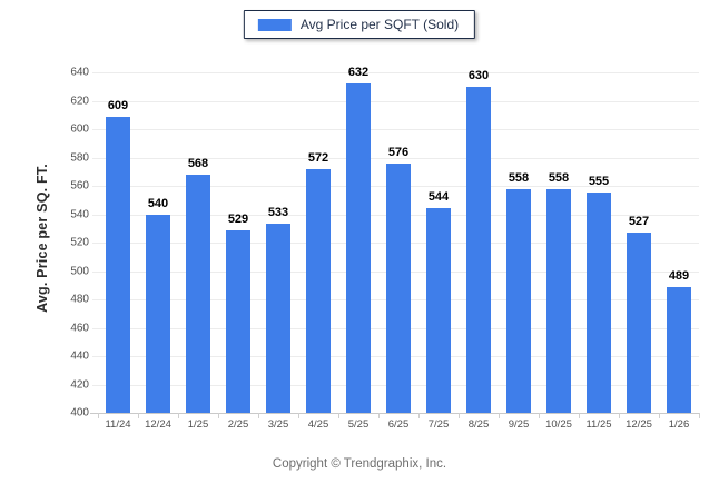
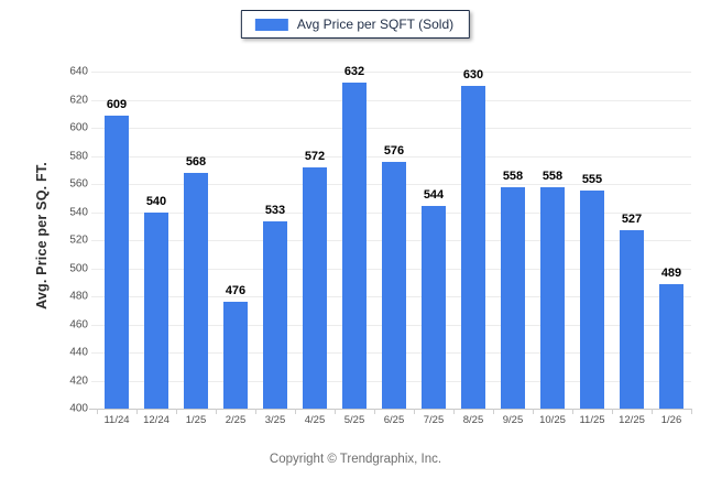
2/25: 529 -> 476
